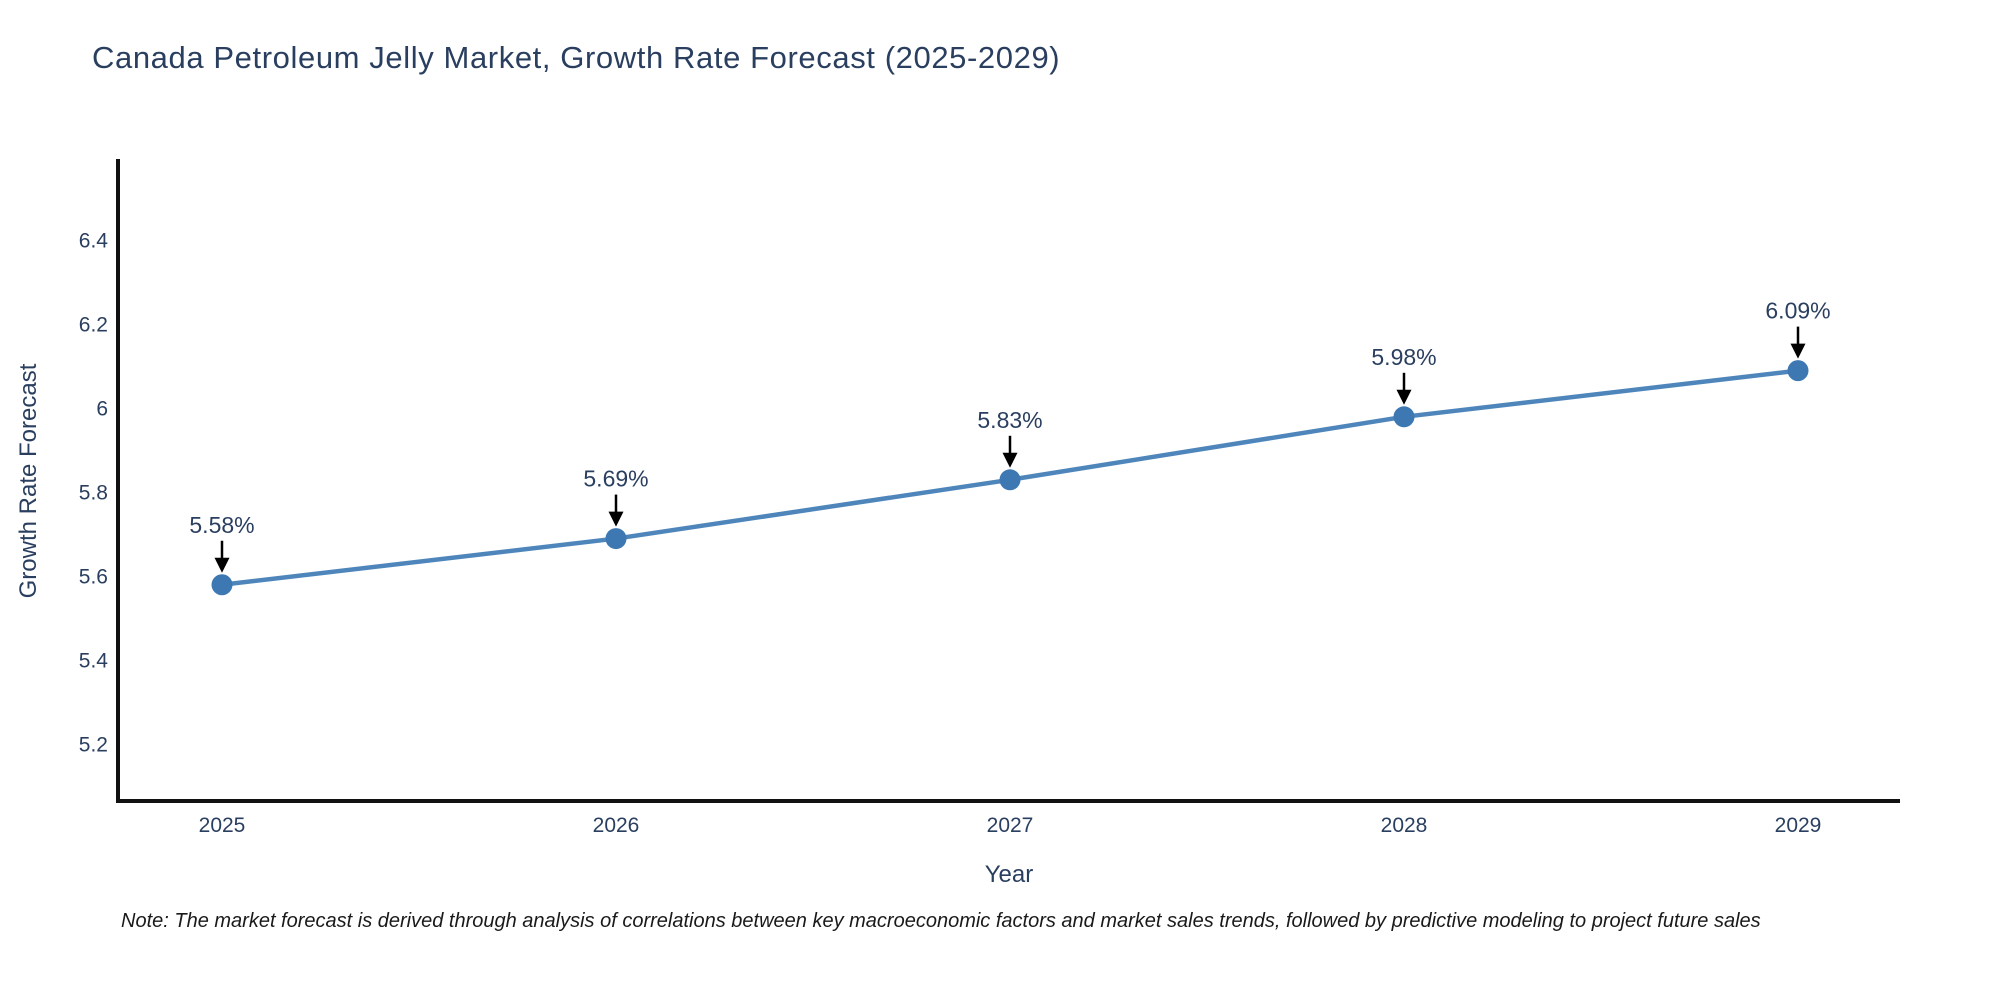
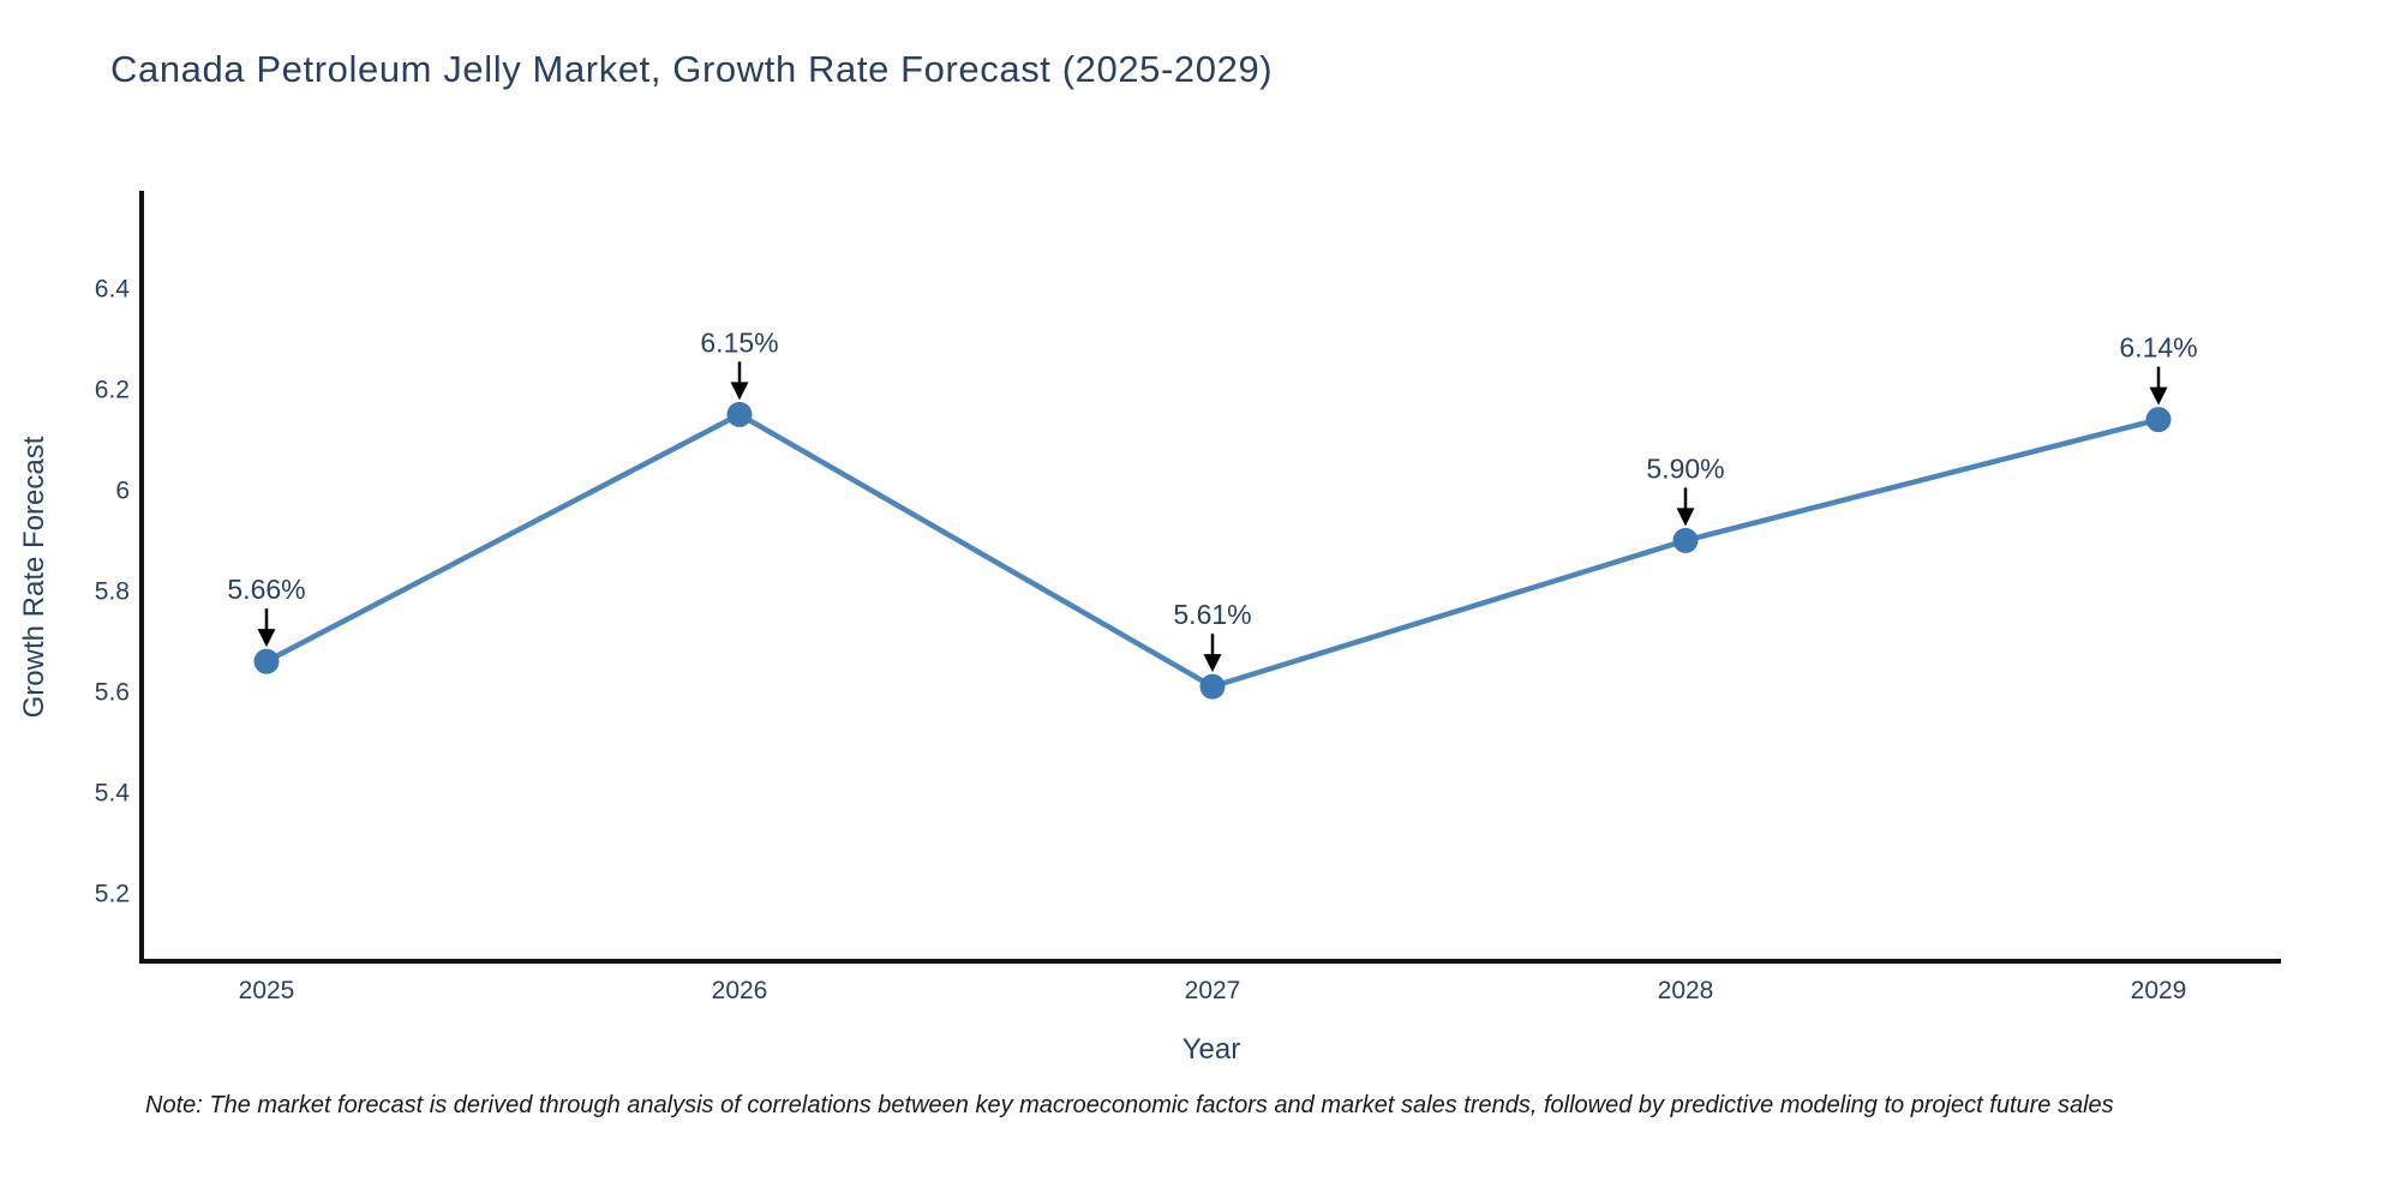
2025: 5.58% -> 5.66%
2026: 5.69% -> 6.15%
2027: 5.83% -> 5.61%
2028: 5.98% -> 5.90%
2029: 6.09% -> 6.14%
